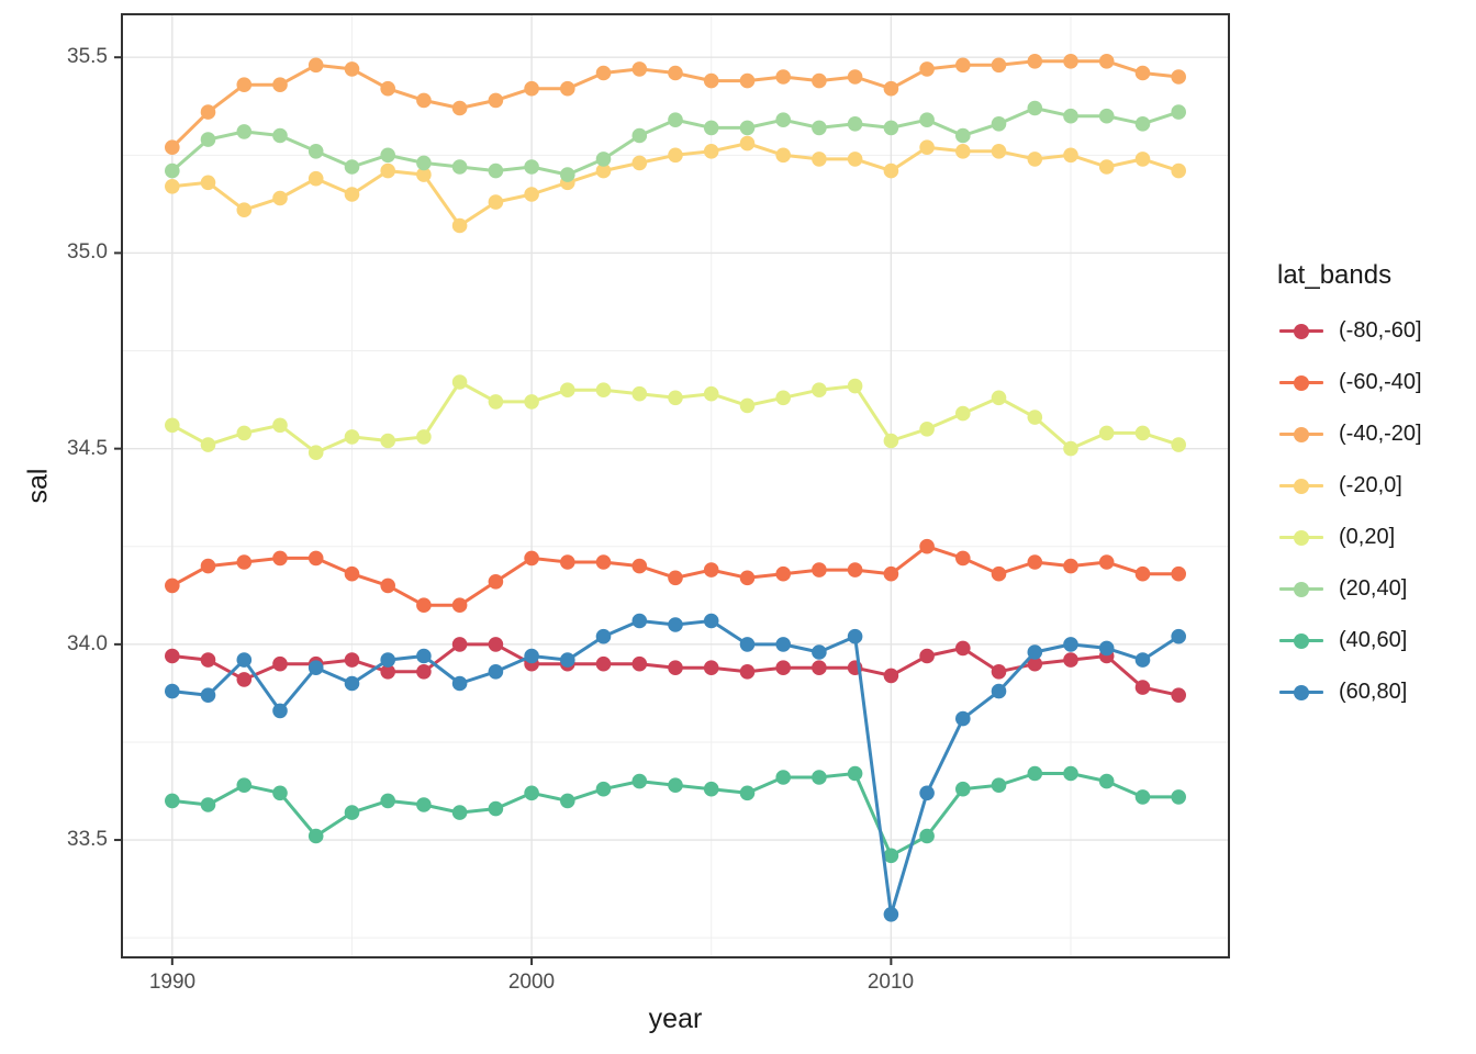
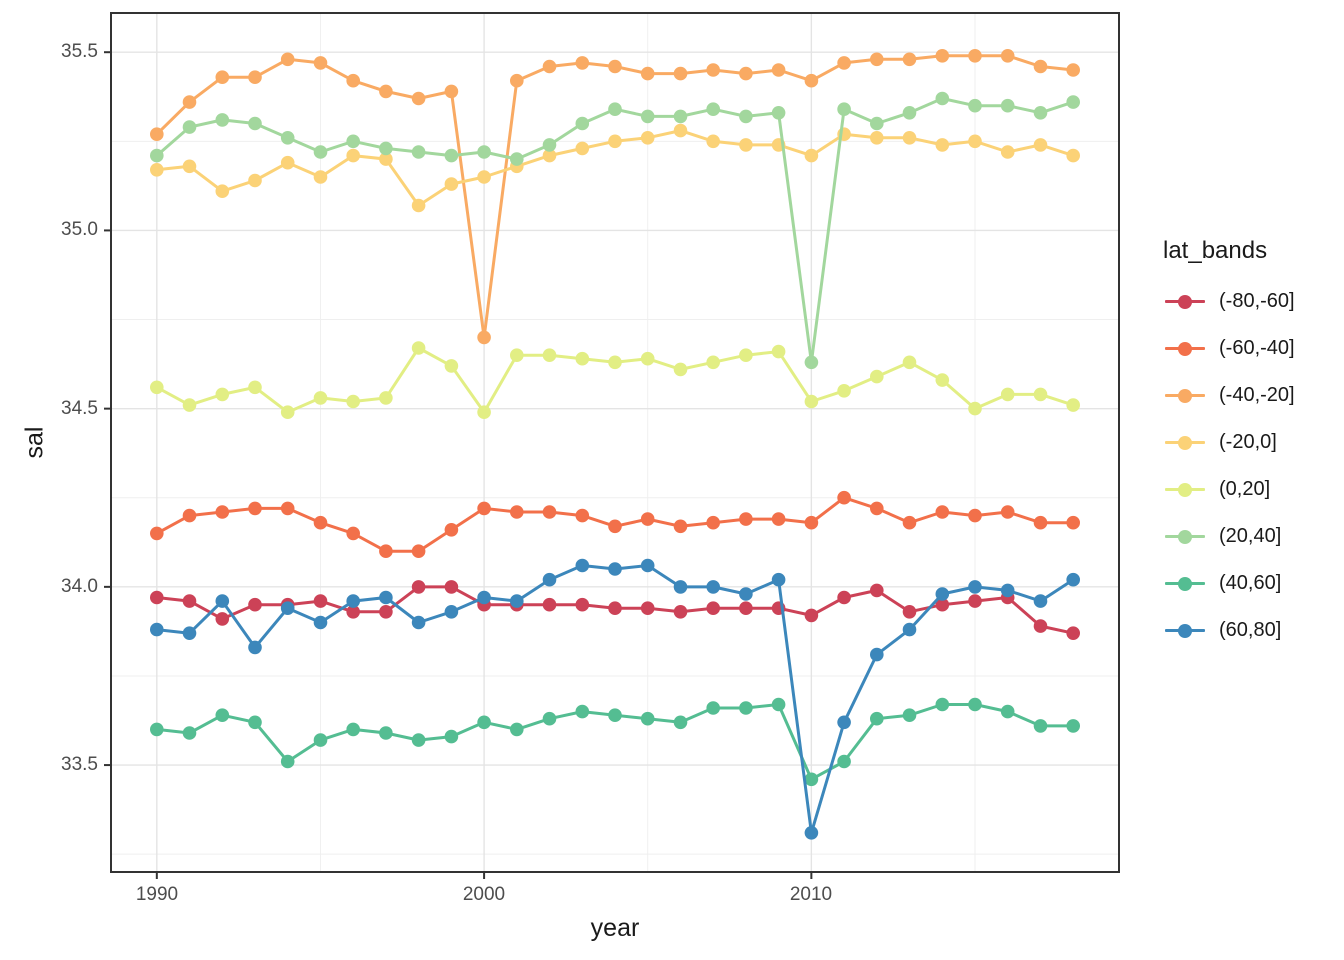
(-40,-20]/2000: 35.42 -> 34.70
(0,20]/2000: 34.62 -> 34.49
(20,40]/2010: 35.32 -> 34.63
